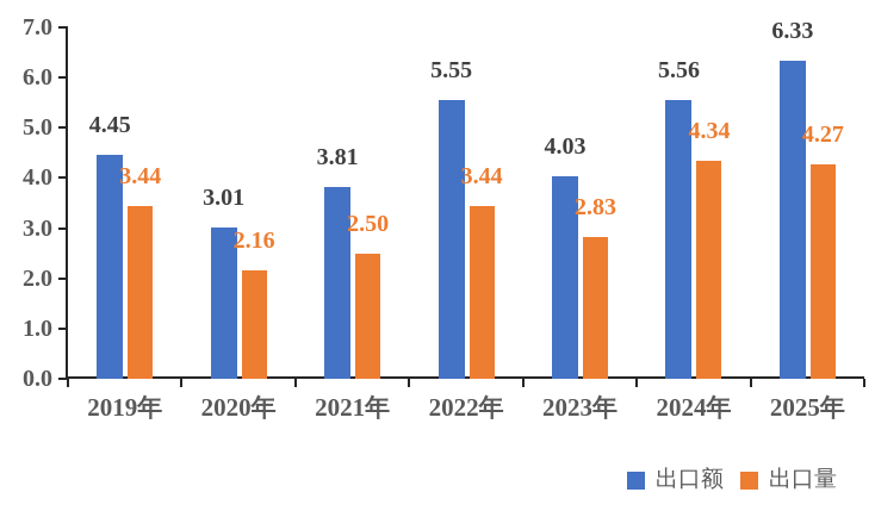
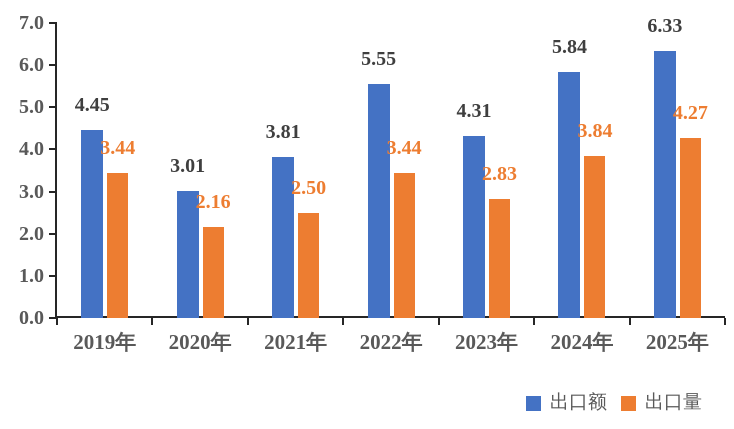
出口额/2023年: 4.03 -> 4.31
出口额/2024年: 5.56 -> 5.84
出口量/2024年: 4.34 -> 3.84
